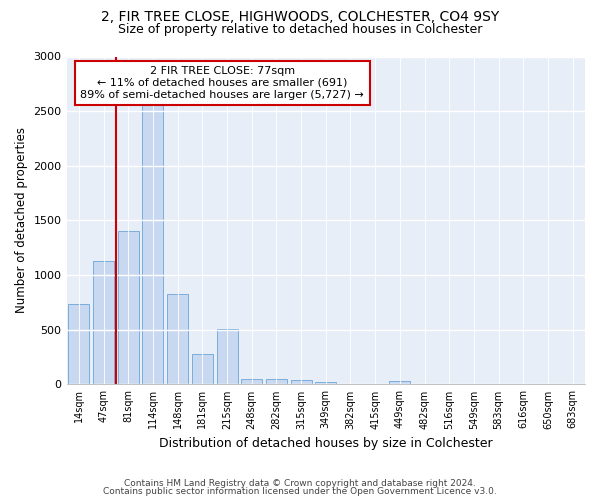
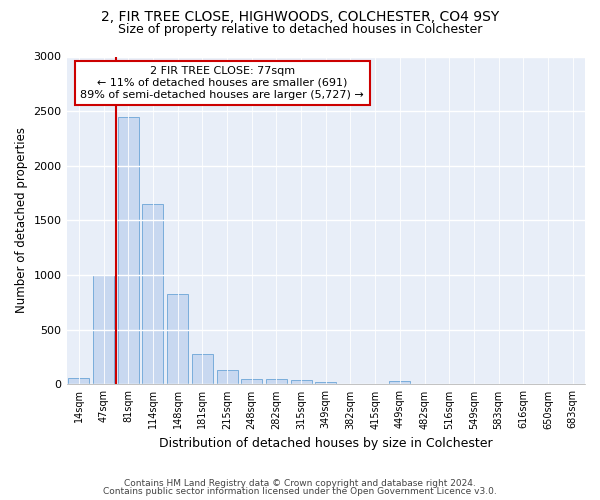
14sqm: 740 -> 60
47sqm: 1130 -> 1000
81sqm: 1400 -> 2450
114sqm: 2580 -> 1650
215sqm: 510 -> 130
